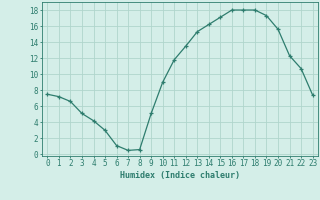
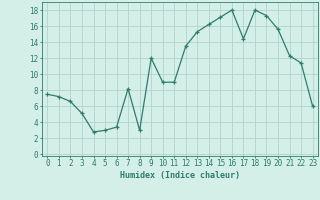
4: 4.2 -> 2.8
6: 1.1 -> 3.4
7: 0.5 -> 8.2
8: 0.6 -> 3.0
9: 5.1 -> 12.0
11: 11.8 -> 9.0
17: 18.0 -> 14.4
22: 10.7 -> 11.4
23: 7.4 -> 6.0
